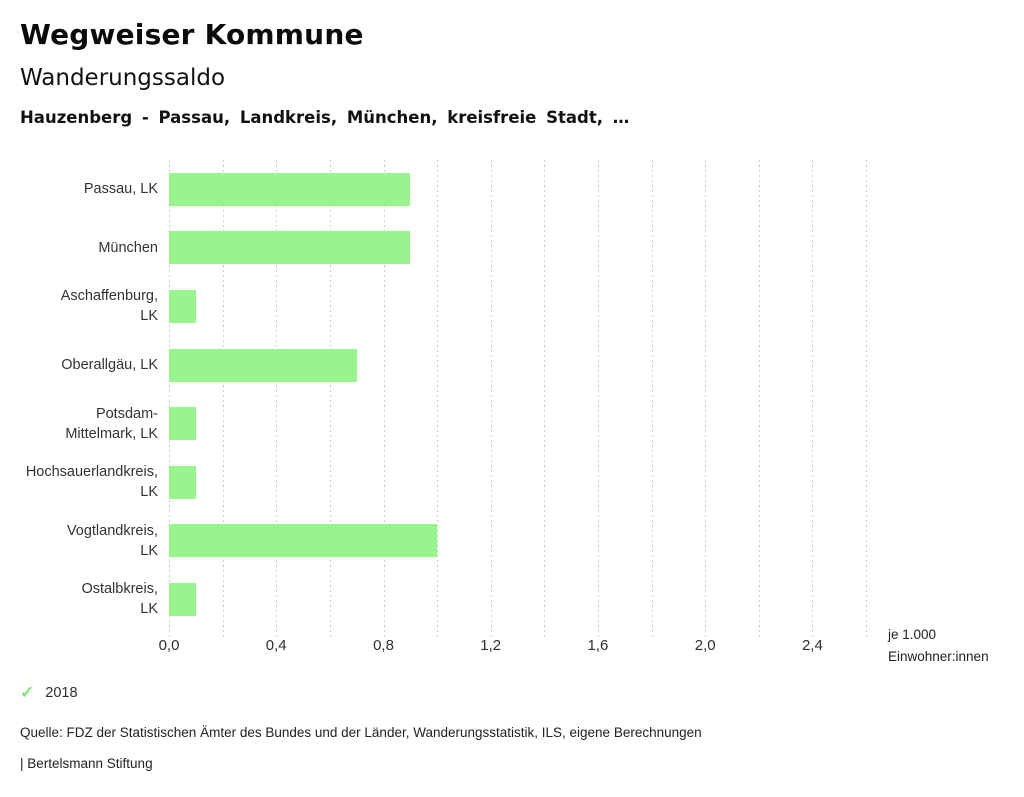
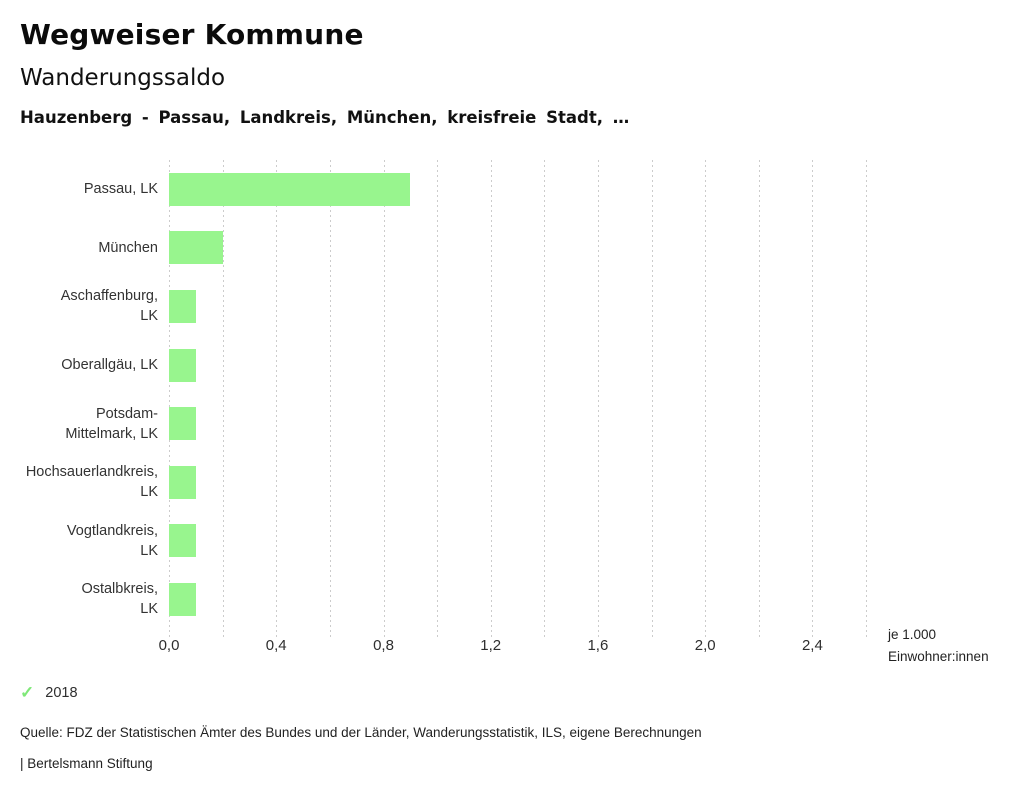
München: 0,9 -> 0,2
Oberallgäu, LK: 0,7 -> 0,1
Vogtlandkreis, LK: 1,0 -> 0,1
